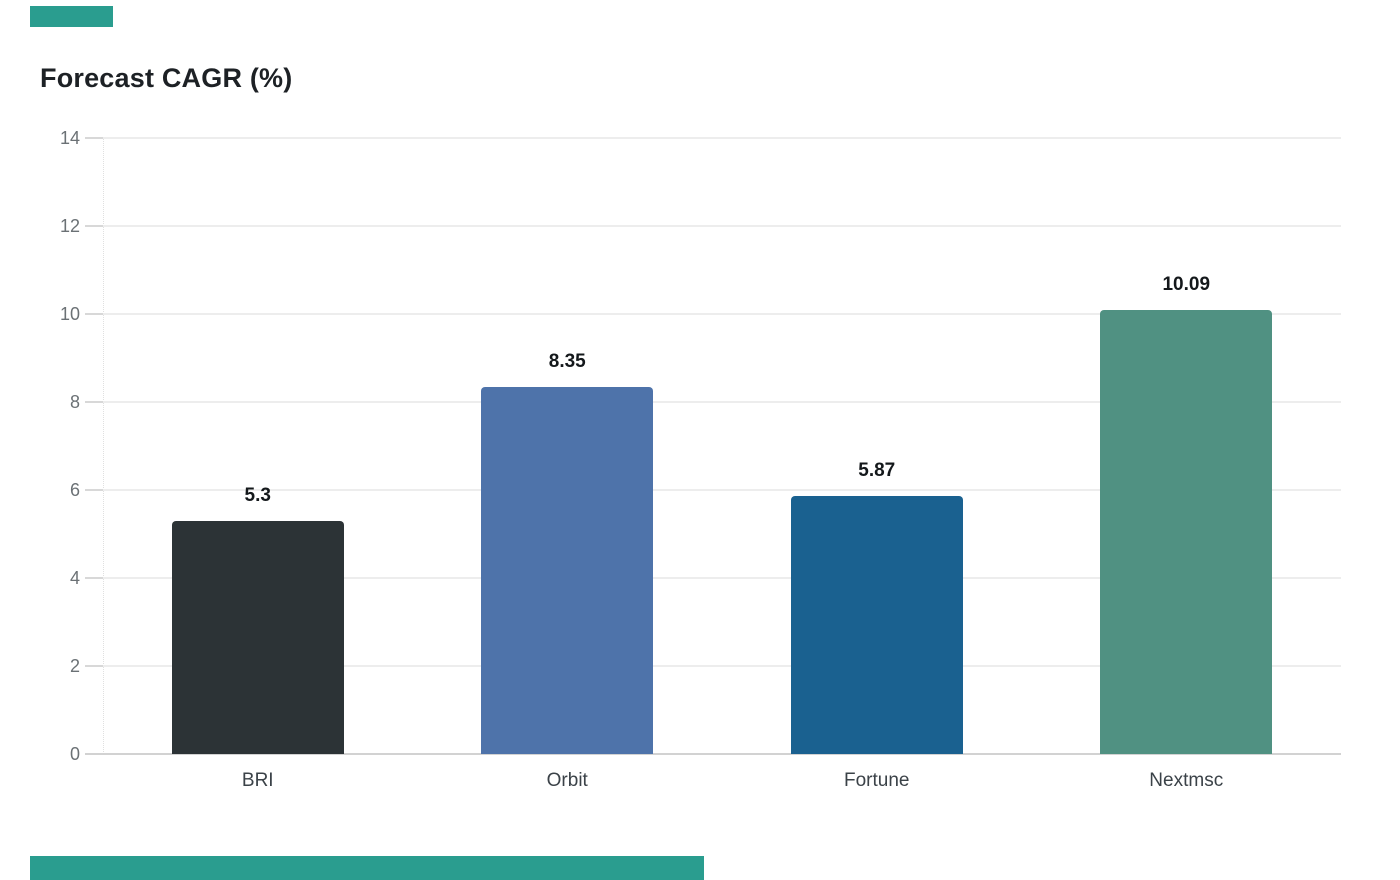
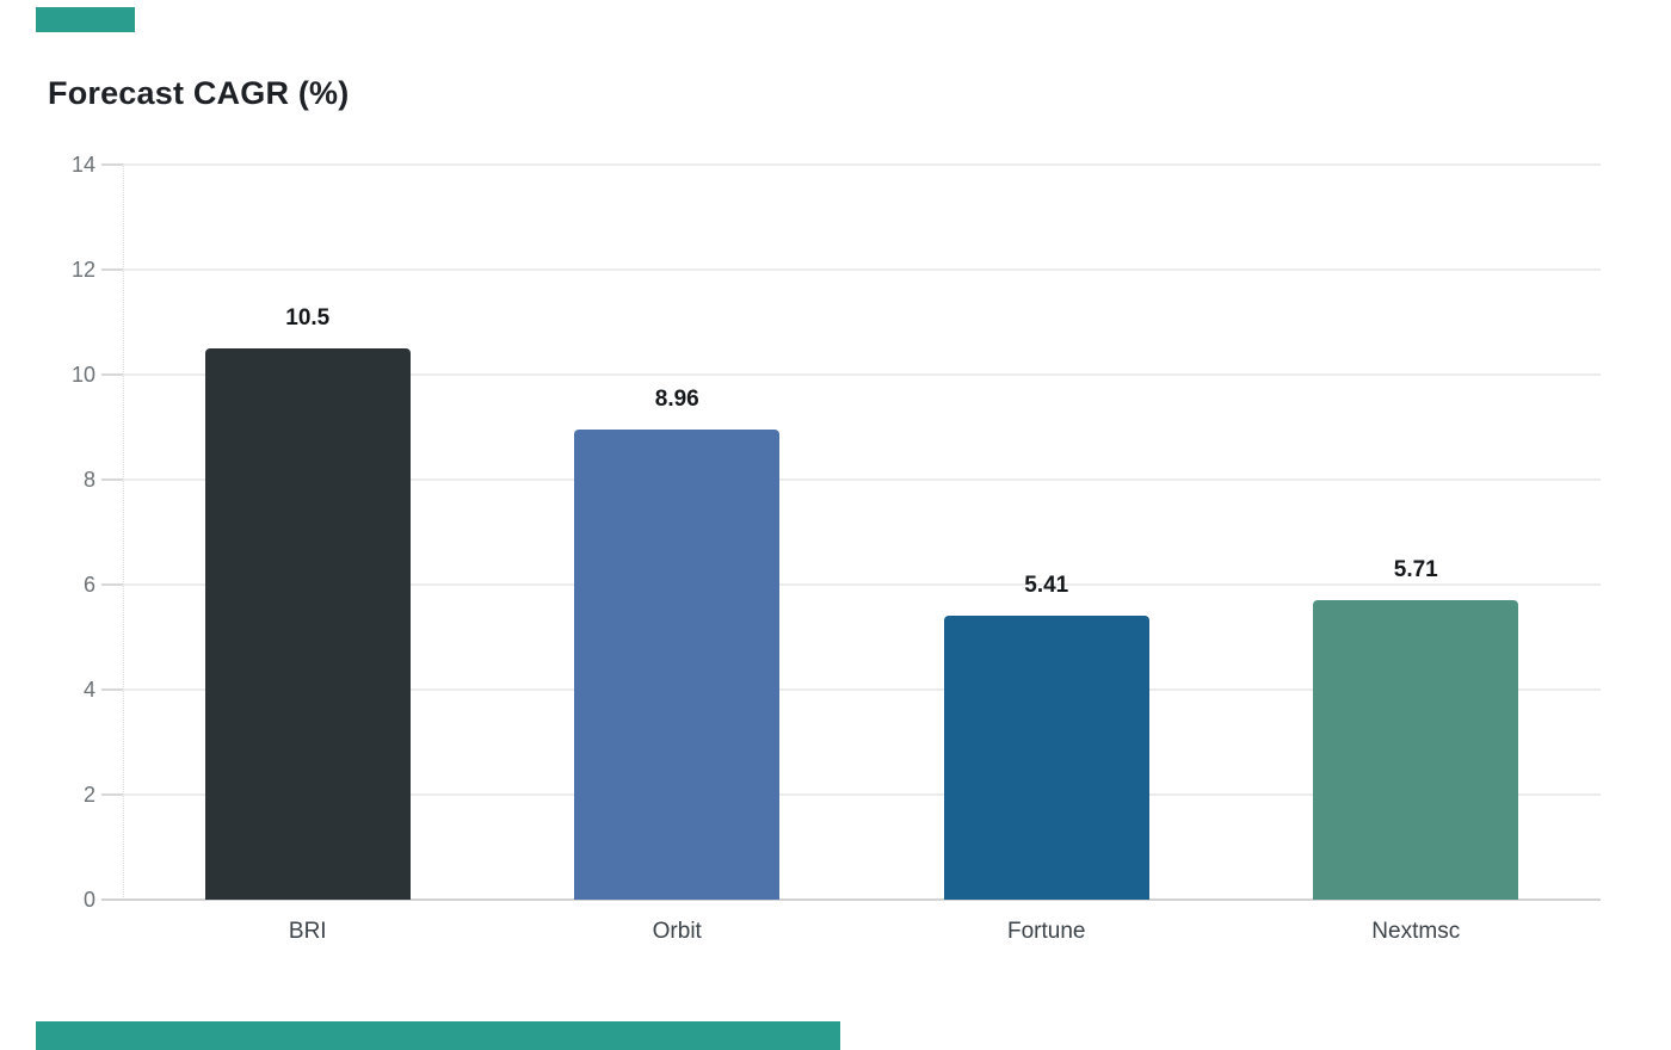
BRI: 5.3 -> 10.5
Orbit: 8.35 -> 8.96
Fortune: 5.87 -> 5.41
Nextmsc: 10.09 -> 5.71
